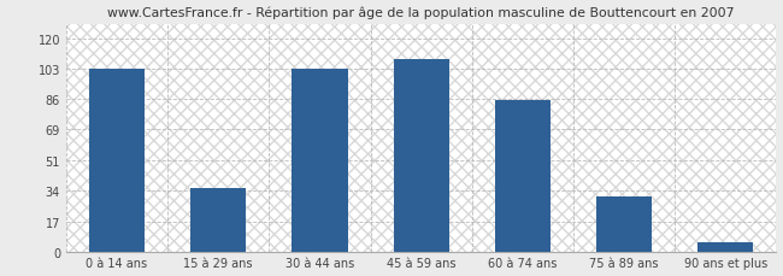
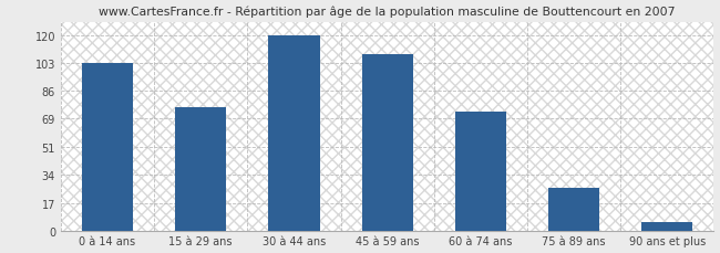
15 à 29 ans: 36 -> 76
30 à 44 ans: 103 -> 120
60 à 74 ans: 85 -> 73
75 à 89 ans: 31 -> 26
